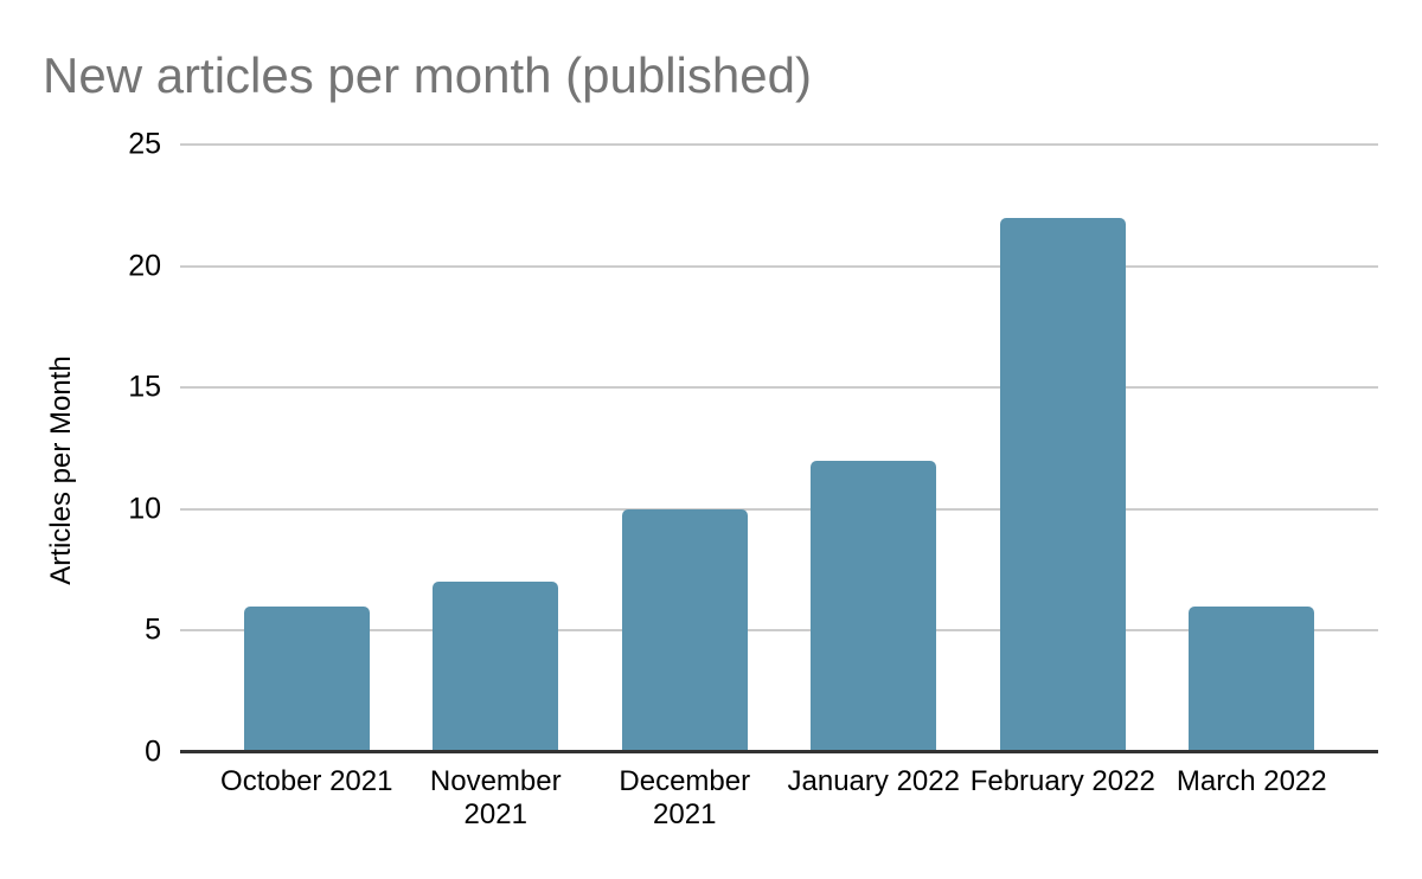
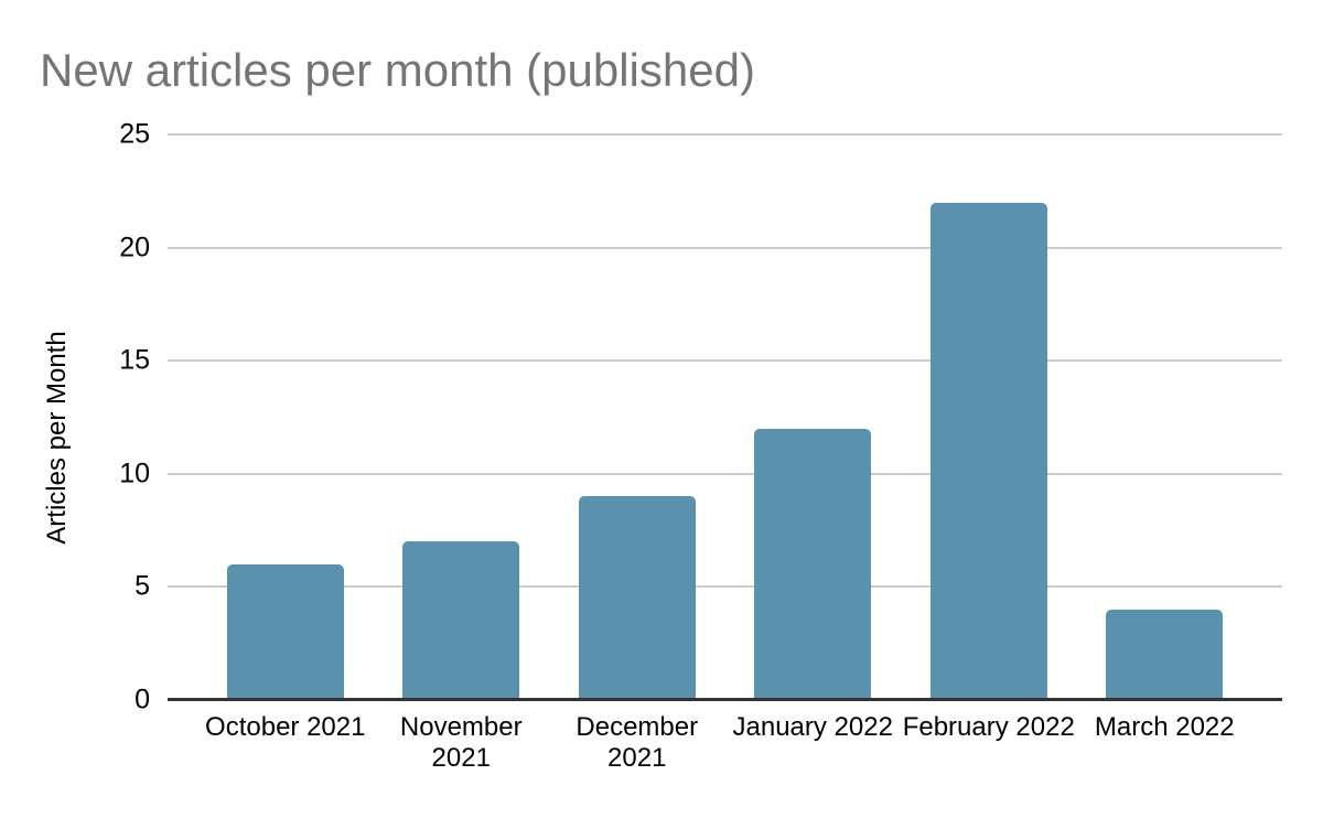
December 2021: 10 -> 9
March 2022: 6 -> 4
